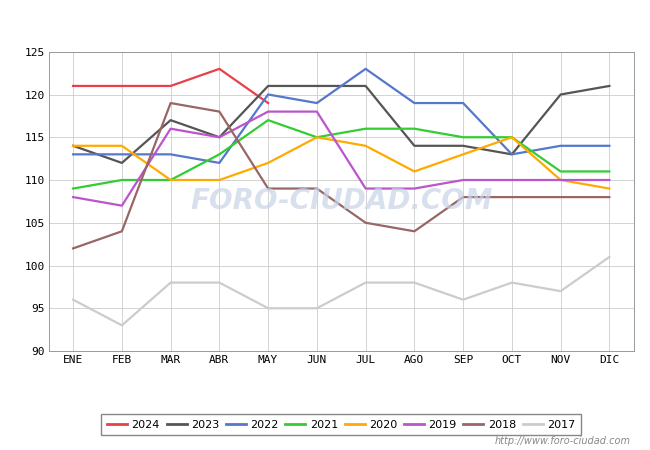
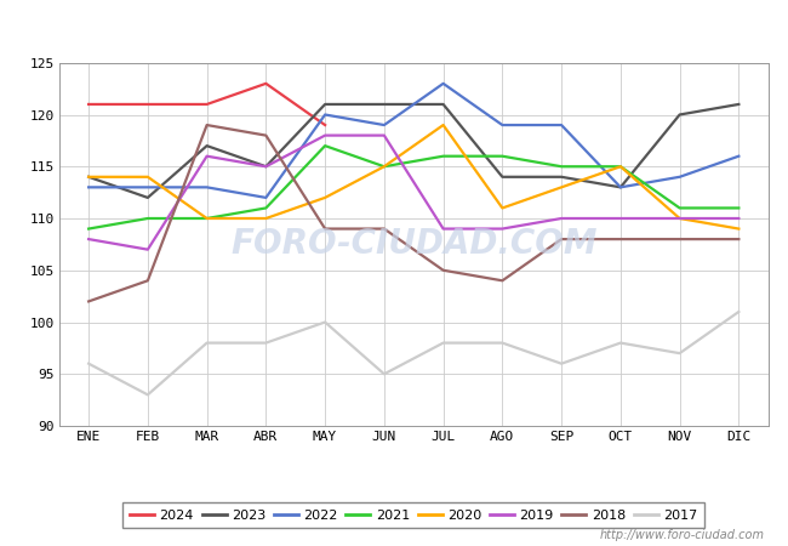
2021/ABR: 113 -> 111
2017/MAY: 95 -> 100
2020/JUL: 114 -> 119
2022/DIC: 114 -> 116
